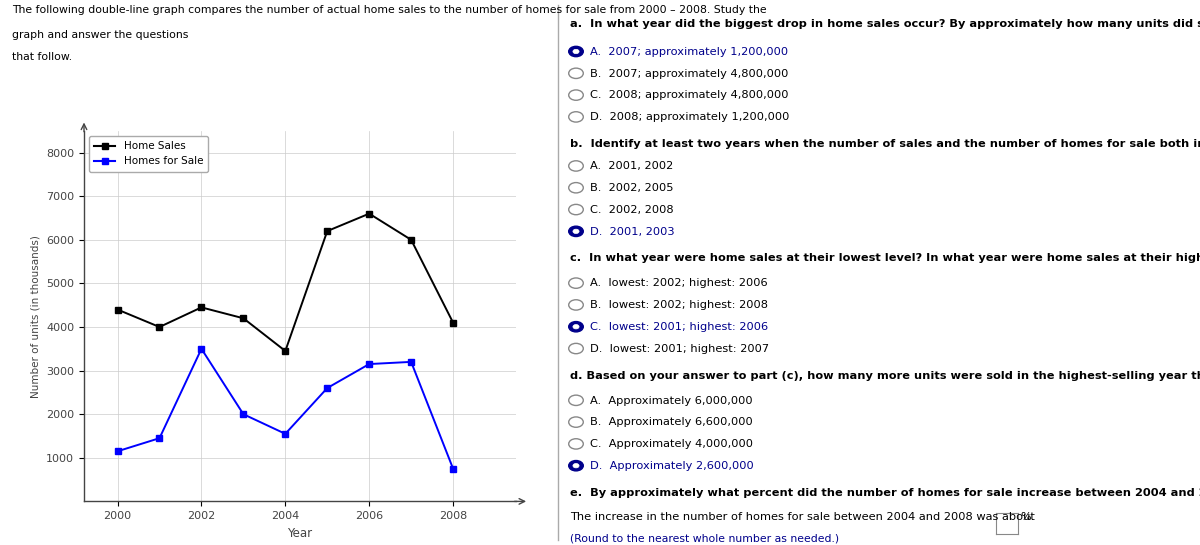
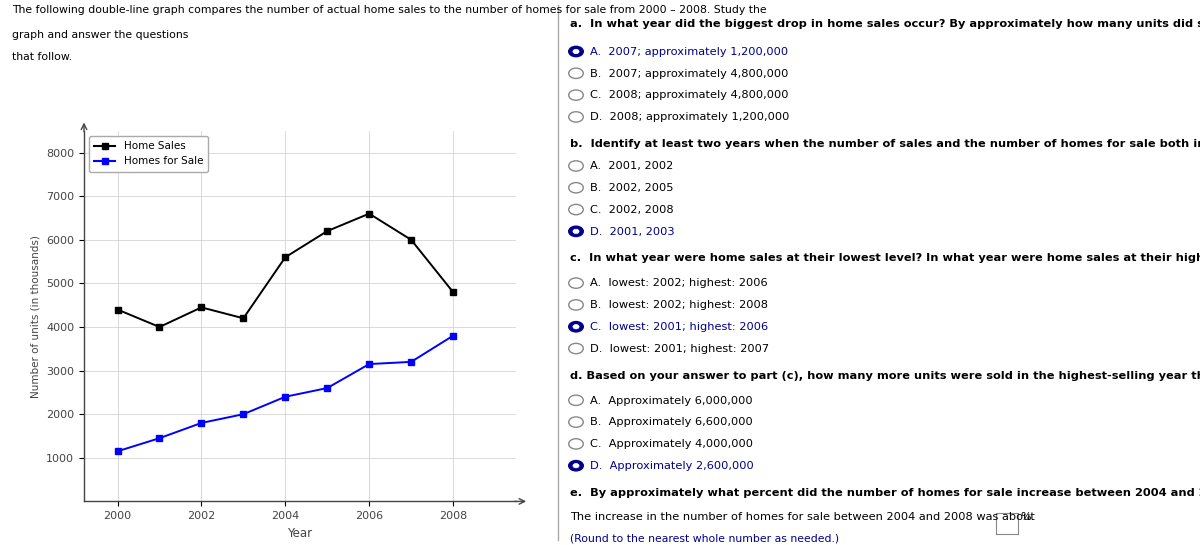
Homes for Sale/2002: 3500 -> 1800
Home Sales/2004: 3450 -> 5600
Homes for Sale/2004: 1550 -> 2400
Home Sales/2008: 4100 -> 4800
Homes for Sale/2008: 750 -> 3800
